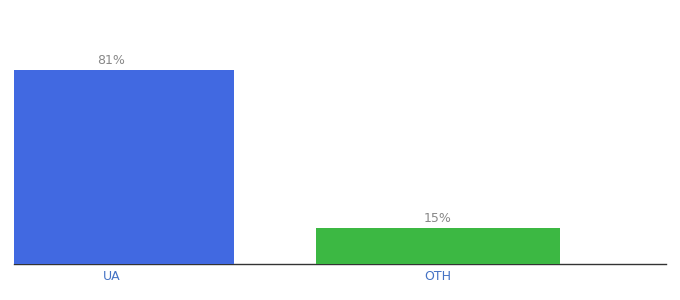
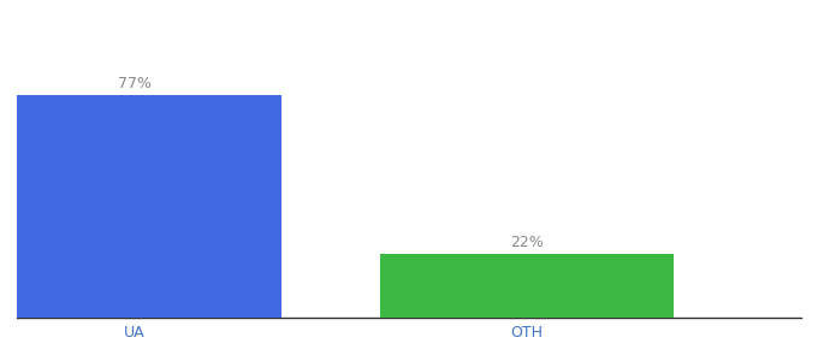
UA: 81% -> 77%
OTH: 15% -> 22%
